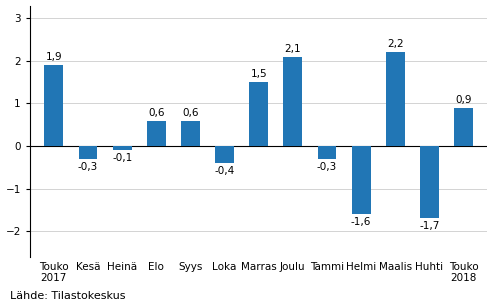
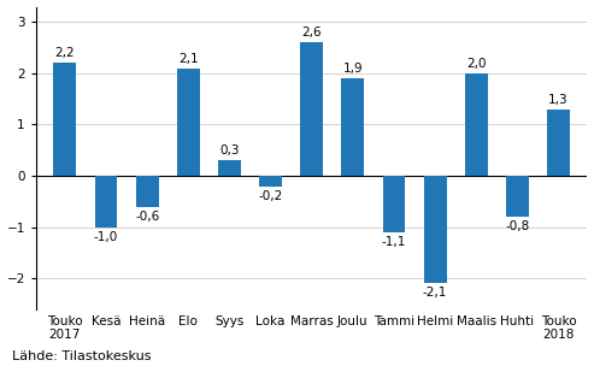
Touko 2017: 1,9 -> 2,2
Kesä: -0,3 -> -1,0
Heinä: -0,1 -> -0,6
Elo: 0,6 -> 2,1
Syys: 0,6 -> 0,3
Loka: -0,4 -> -0,2
Marras: 1,5 -> 2,6
Joulu: 2,1 -> 1,9
Tammi: -0,3 -> -1,1
Helmi: -1,6 -> -2,1
Maalis: 2,2 -> 2,0
Huhti: -1,7 -> -0,8
Touko 2018: 0,9 -> 1,3
